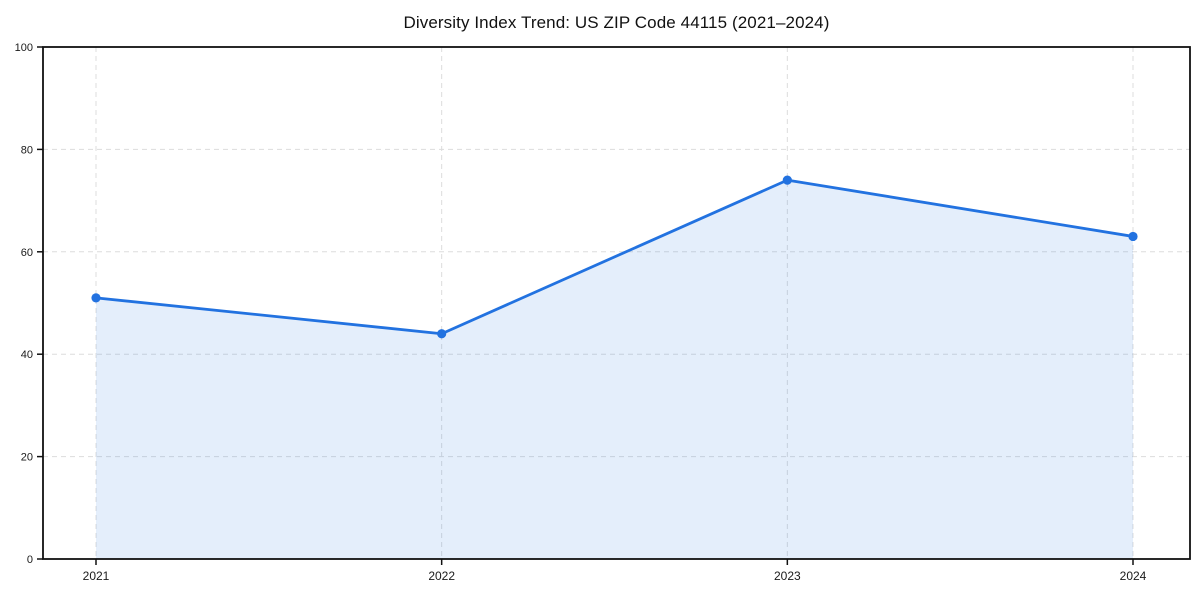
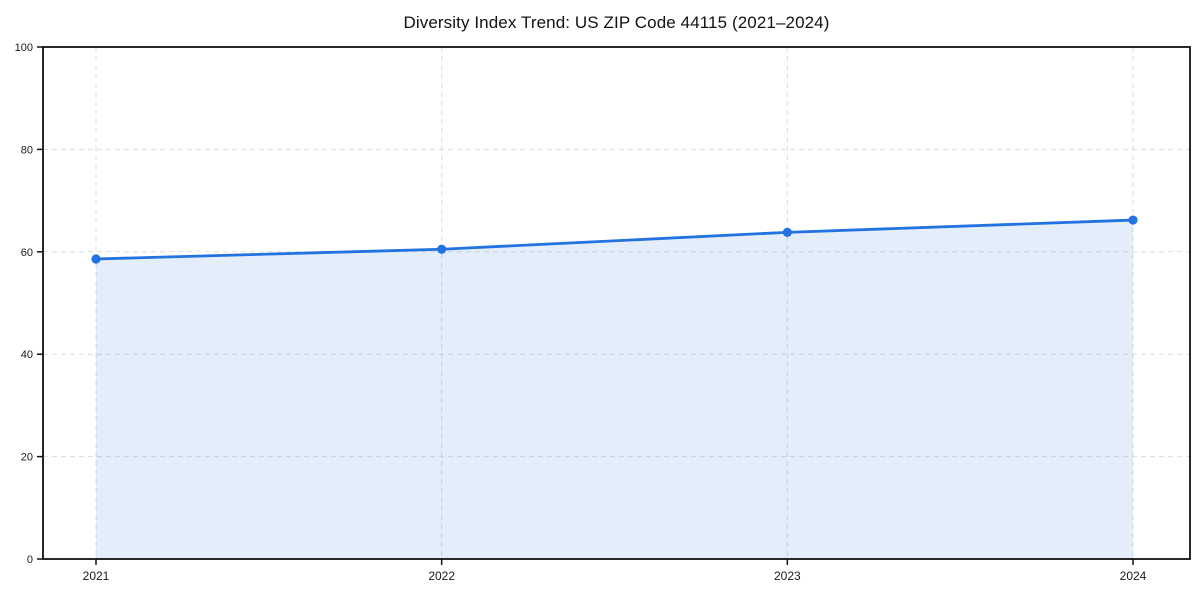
2021: 51 -> 59
2022: 44 -> 60
2023: 74 -> 64
2024: 63 -> 66
